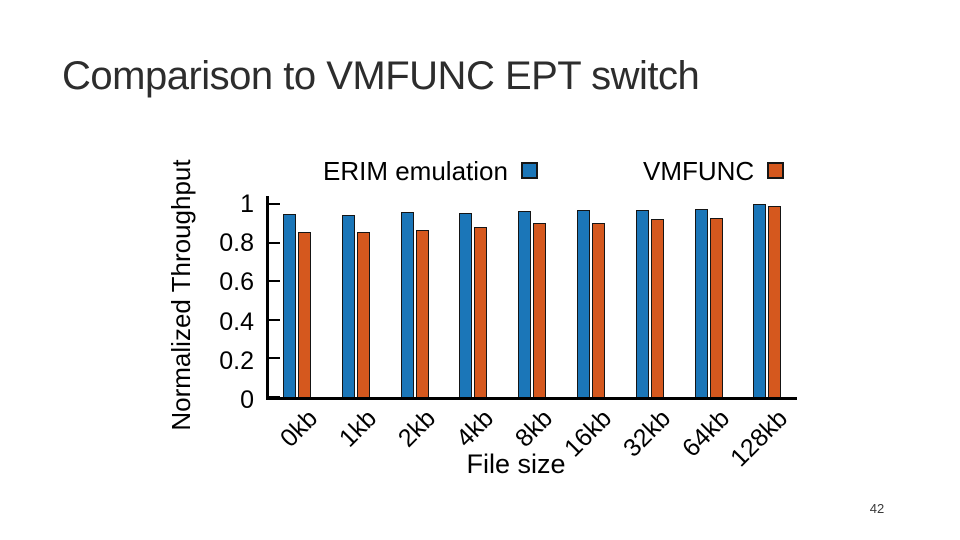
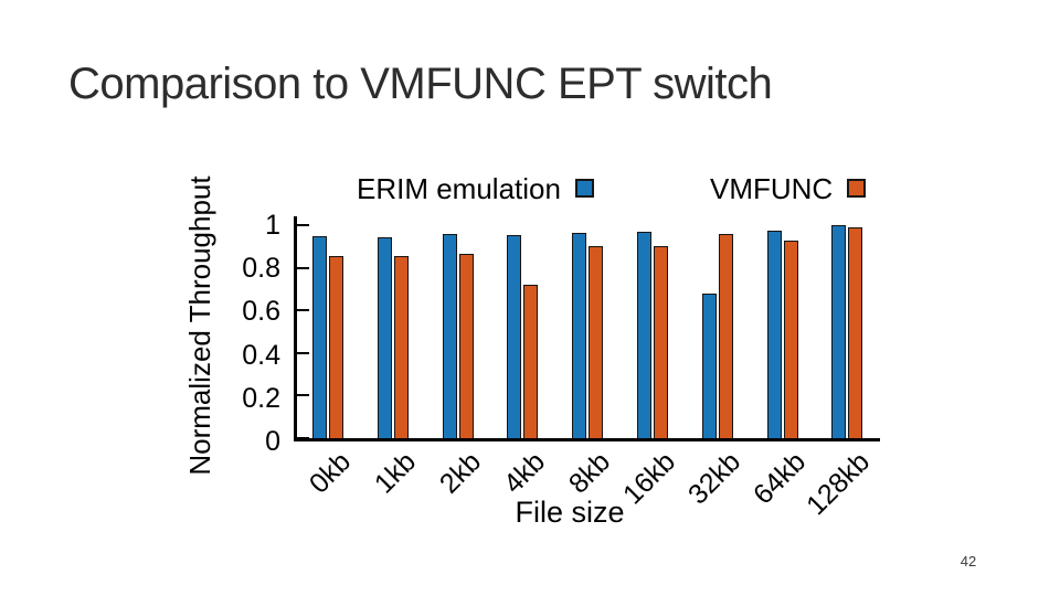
VMFUNC/4kb: 0.88 -> 0.72
ERIM emulation/32kb: 0.97 -> 0.68
VMFUNC/32kb: 0.92 -> 0.96
